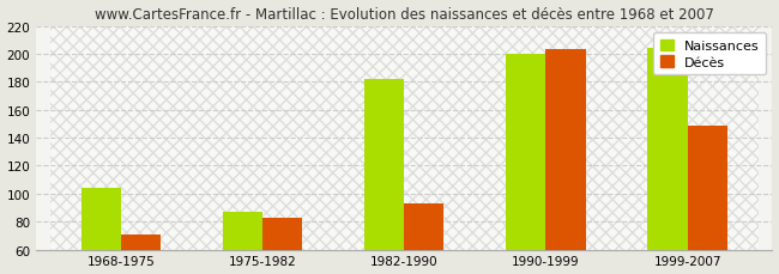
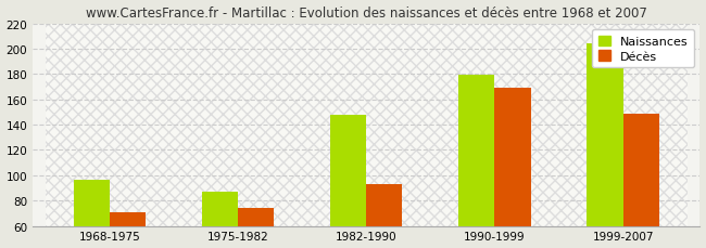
Naissances/1968-1975: 104 -> 96
Décès/1975-1982: 83 -> 74
Naissances/1982-1990: 182 -> 148
Naissances/1990-1999: 200 -> 179
Décès/1990-1999: 203 -> 169
